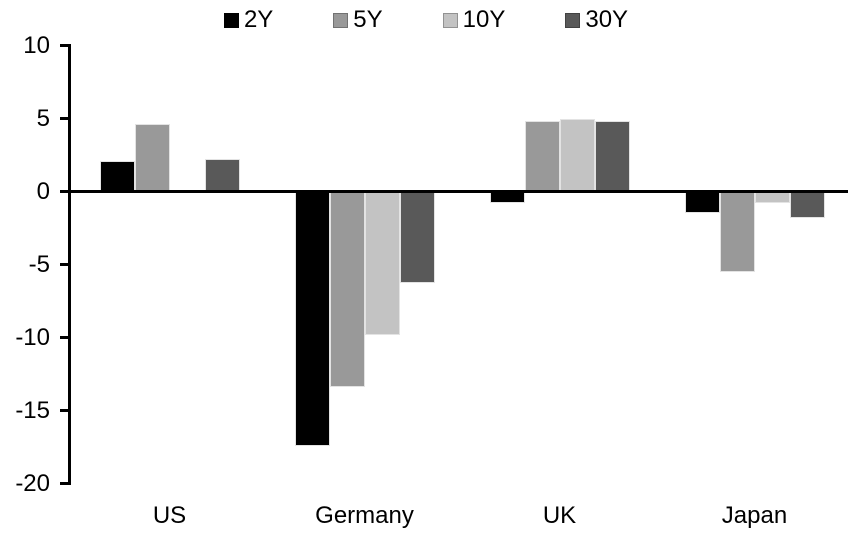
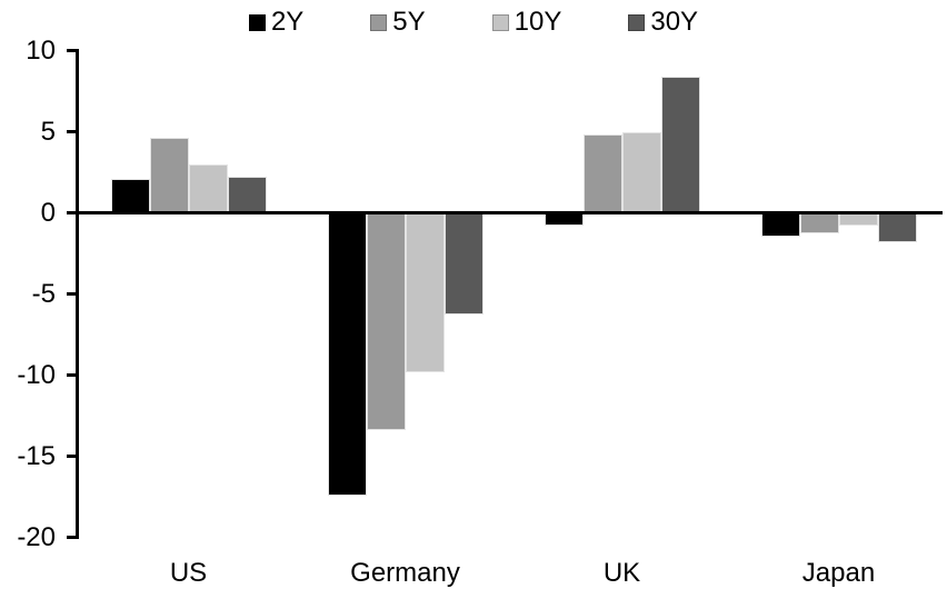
10Y/US: 0.1 -> 3.0
30Y/UK: 4.8 -> 8.4
5Y/Japan: -5.5 -> -1.3
